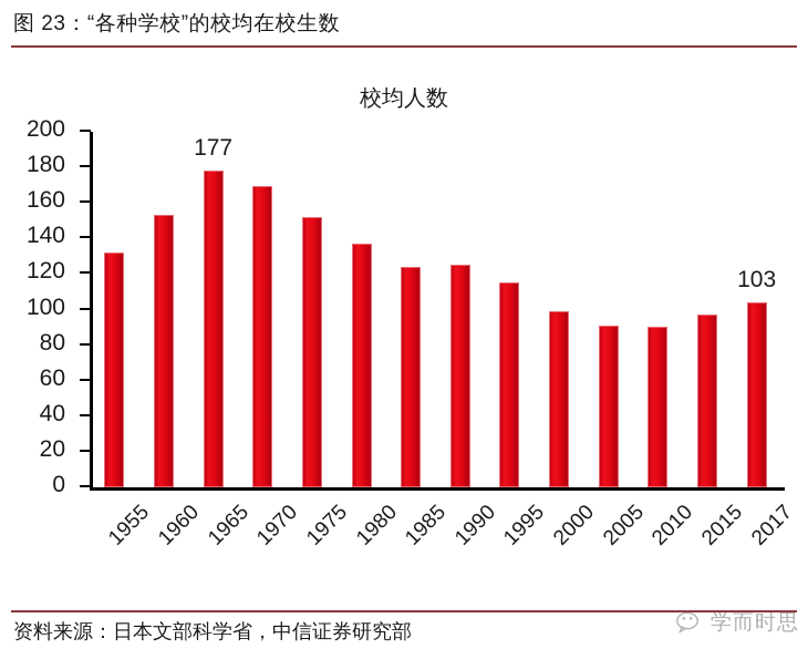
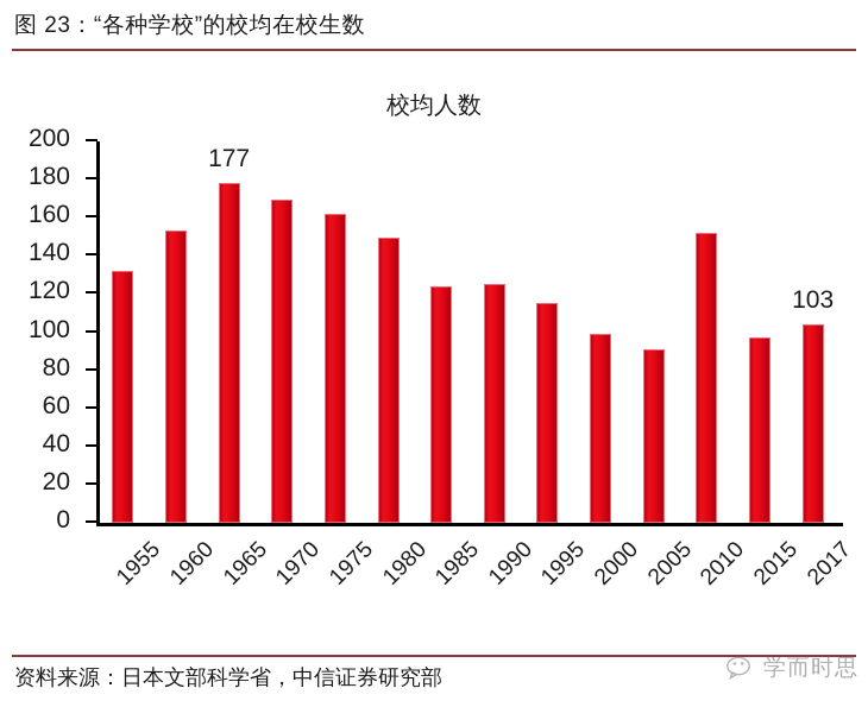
1975: 151 -> 161
1980: 136 -> 148
2010: 89 -> 151
